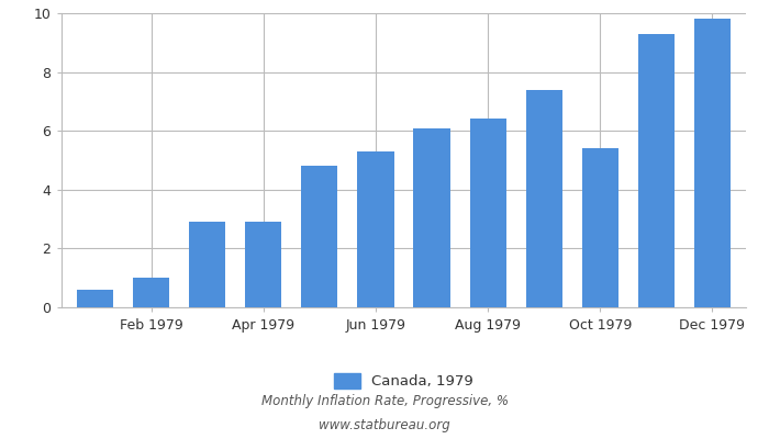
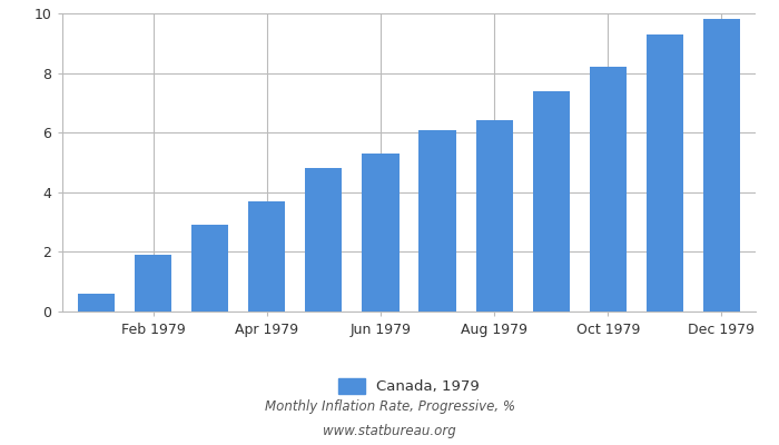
Feb 1979: 1.0 -> 1.9
Apr 1979: 2.9 -> 3.7
Oct 1979: 5.4 -> 8.2
